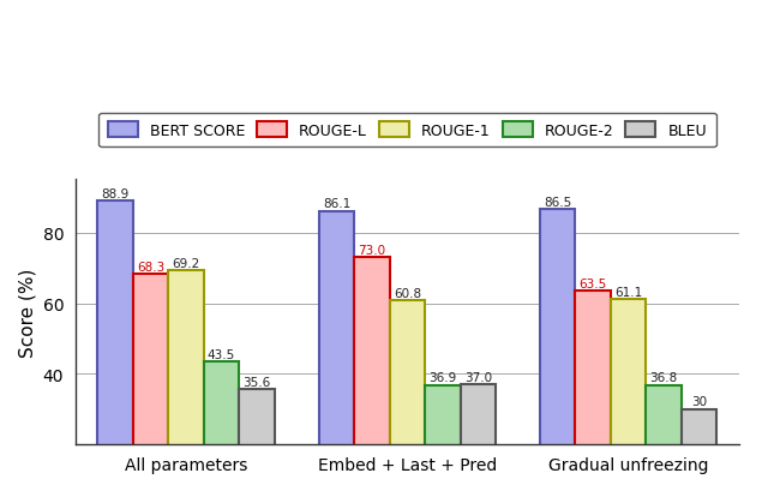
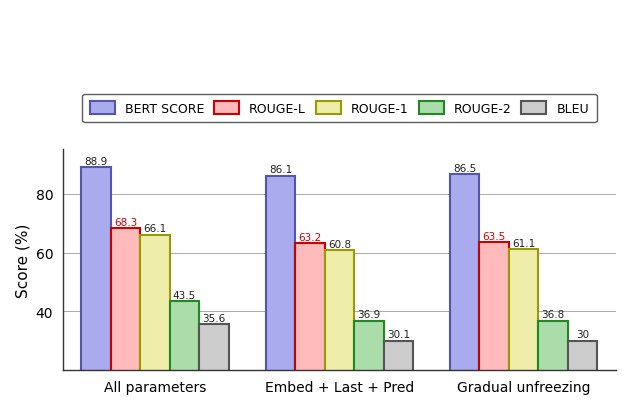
ROUGE-1/All parameters: 69.2 -> 66.1
ROUGE-L/Embed + Last + Pred: 73.0 -> 63.2
BLEU/Embed + Last + Pred: 37.0 -> 30.1
